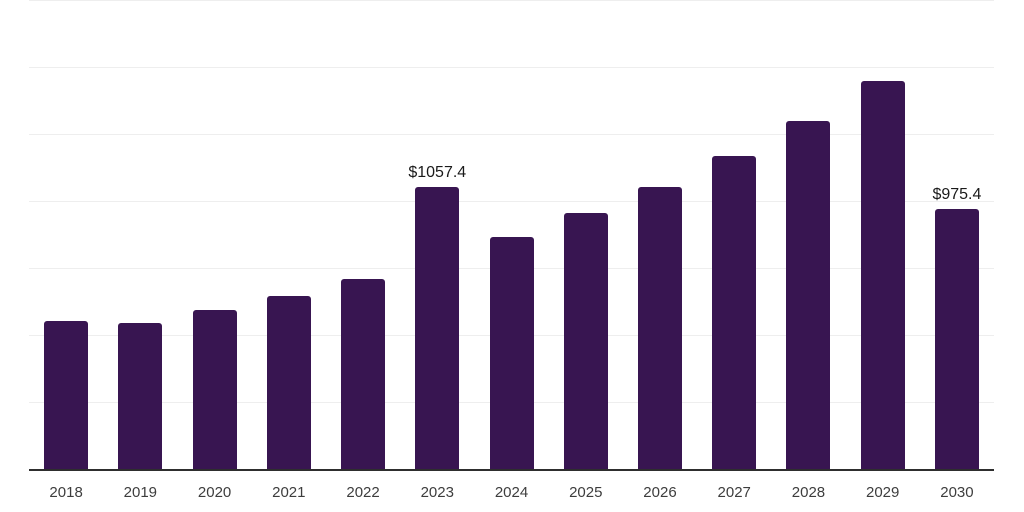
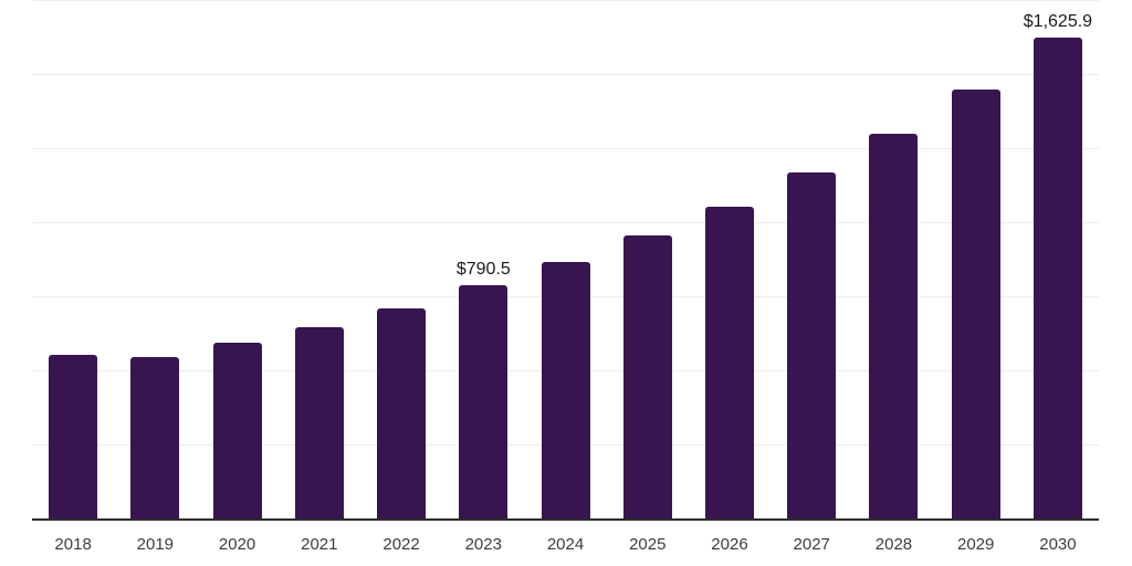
2023: $1057.4 -> $790.5
2030: $975.4 -> $1,625.9
